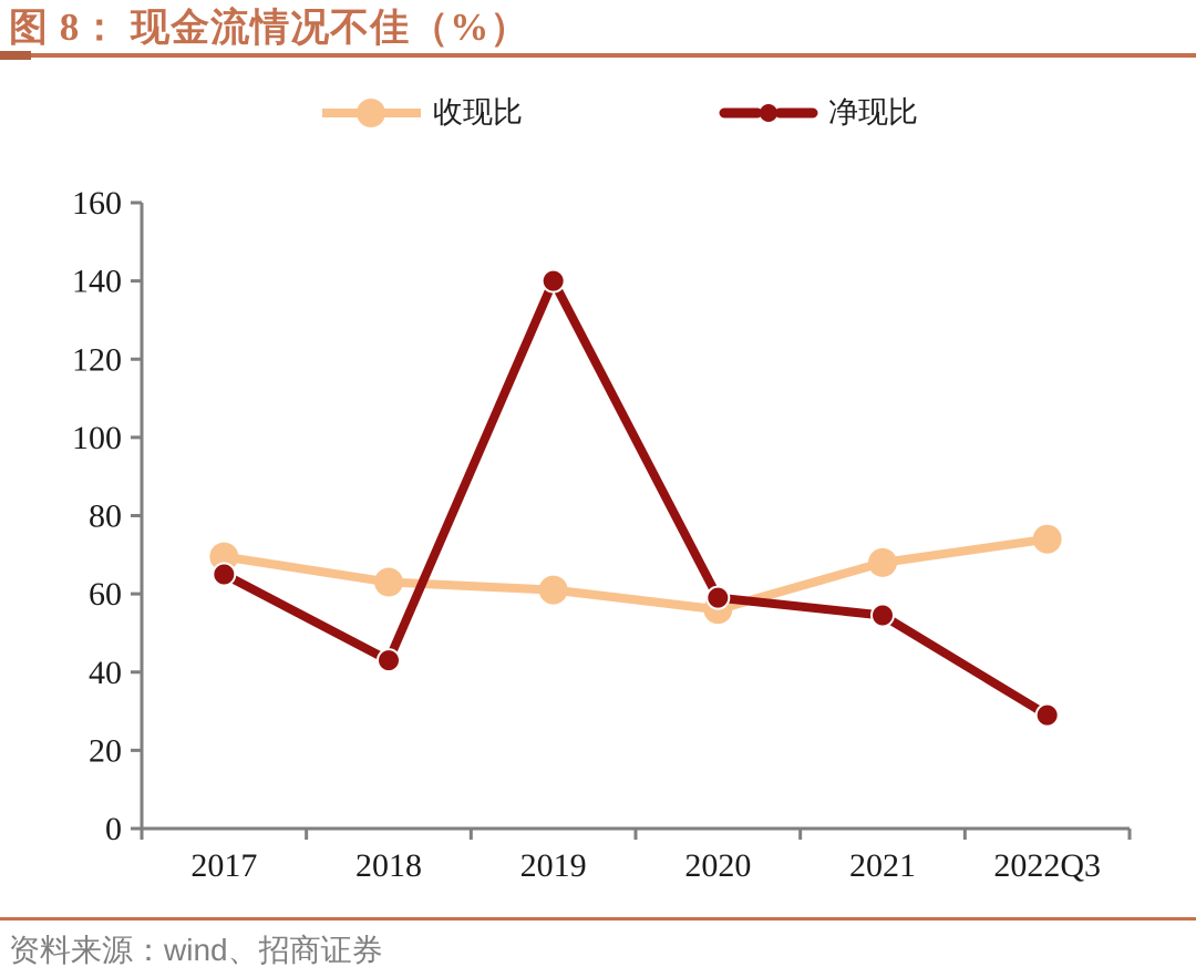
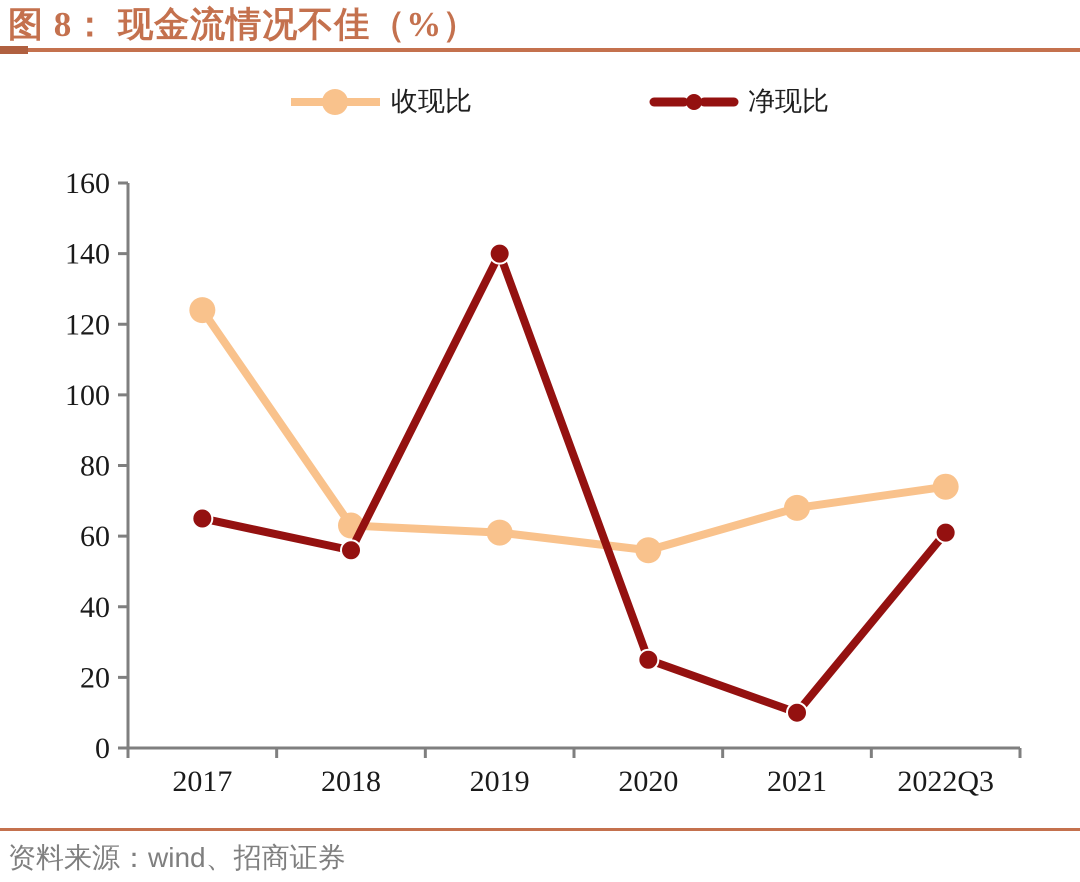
收现比/2017: 70 -> 124
净现比/2018: 43 -> 56
净现比/2020: 59 -> 25
净现比/2021: 54 -> 10
净现比/2022Q3: 29 -> 61
